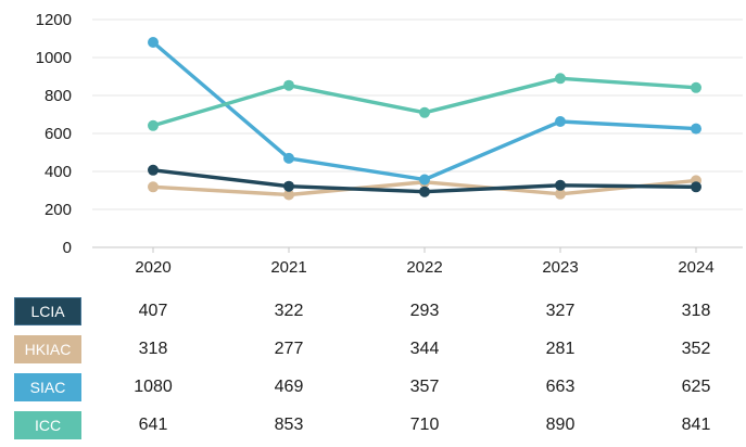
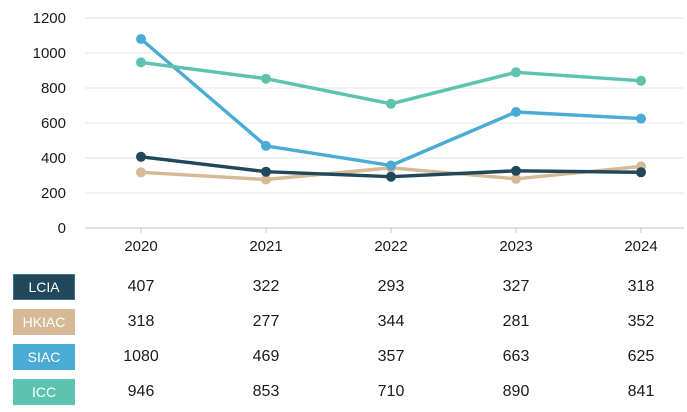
ICC/2020: 641 -> 946
